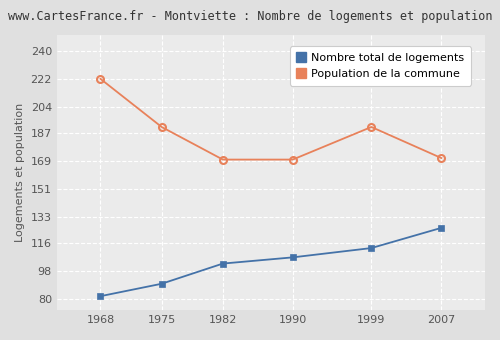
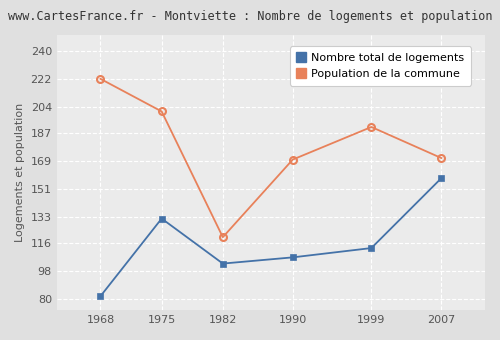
Nombre total de logements/1975: 90 -> 132
Population de la commune/1975: 191 -> 201
Population de la commune/1982: 170 -> 120
Nombre total de logements/2007: 126 -> 158
